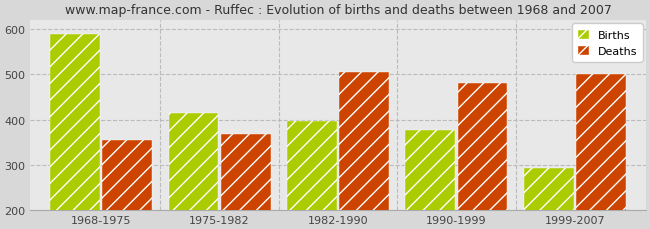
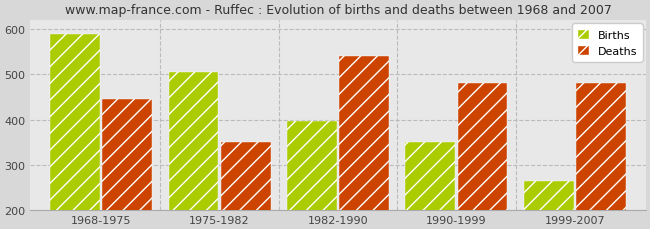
Deaths/1968-1975: 355 -> 445
Births/1975-1982: 415 -> 505
Deaths/1975-1982: 367 -> 350
Deaths/1982-1990: 505 -> 540
Births/1990-1999: 378 -> 350
Births/1999-2007: 292 -> 265
Deaths/1999-2007: 501 -> 480
